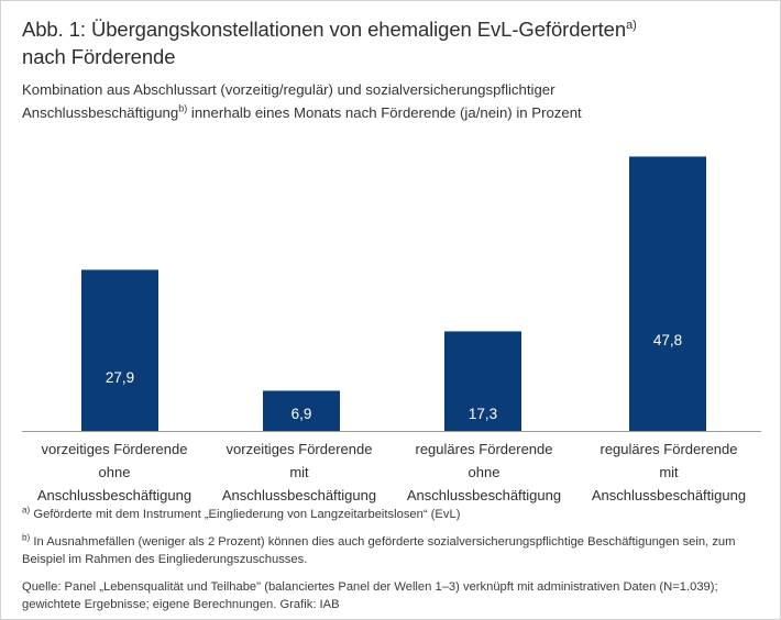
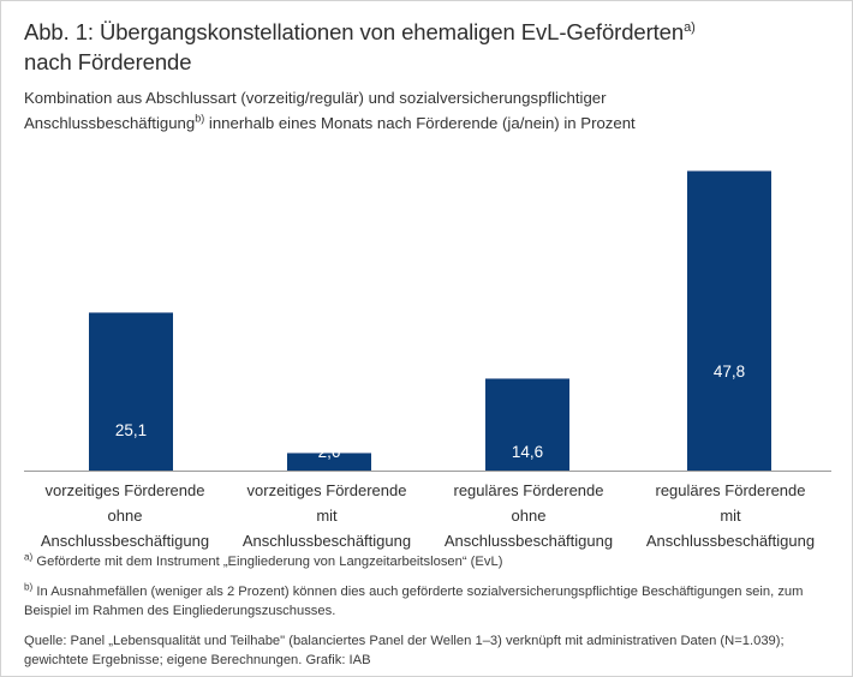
vorzeitiges Förderende ohne Anschlussbeschäftigung: 27,9 -> 25,1
vorzeitiges Förderende mit Anschlussbeschäftigung: 6,9 -> 2,6
reguläres Förderende ohne Anschlussbeschäftigung: 17,3 -> 14,6
